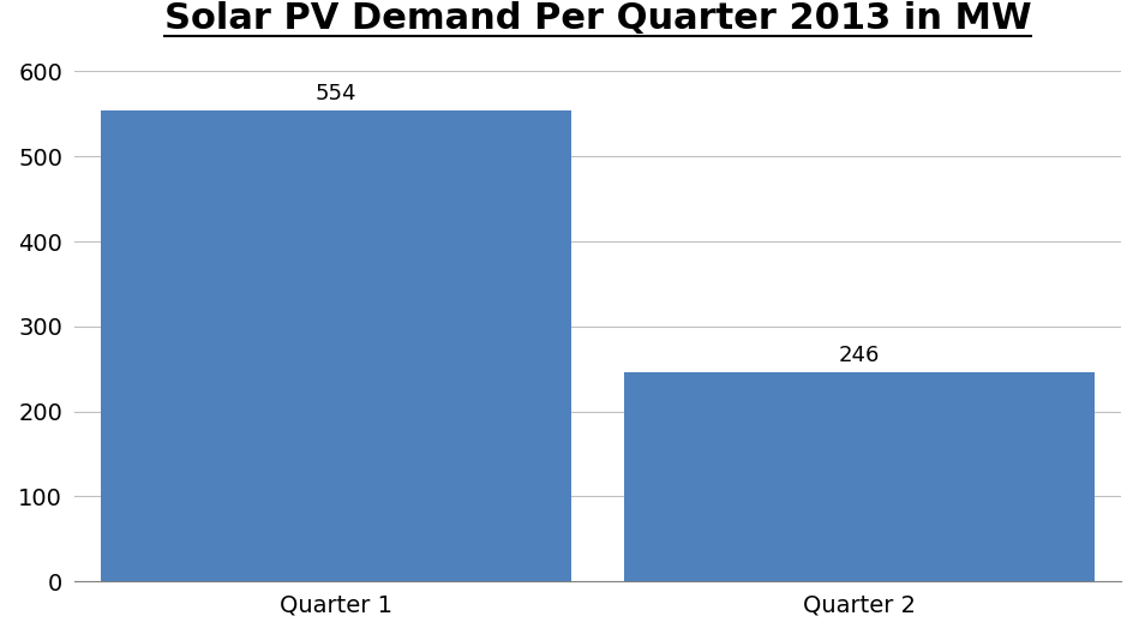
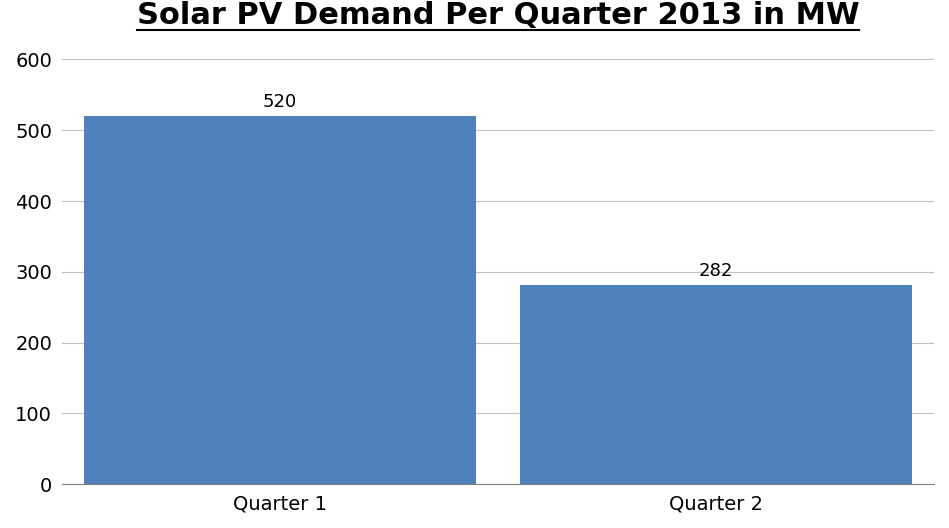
Quarter 1: 554 -> 520
Quarter 2: 246 -> 282
